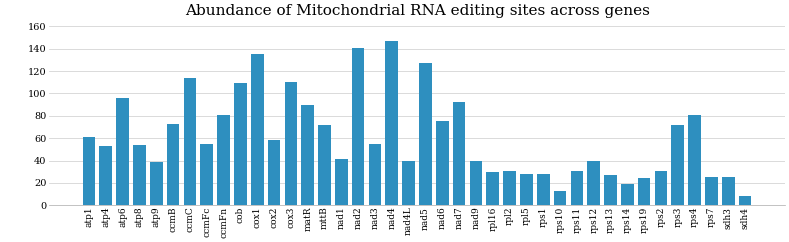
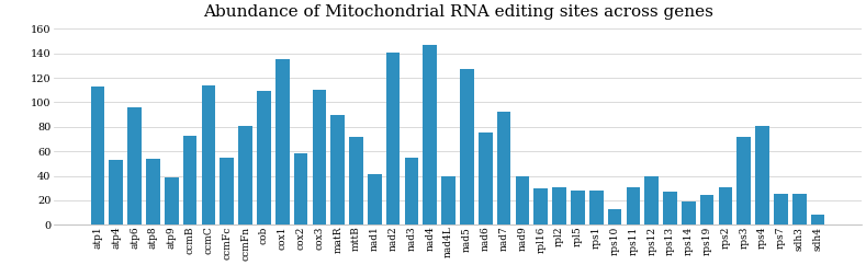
atp1: 61 -> 113
